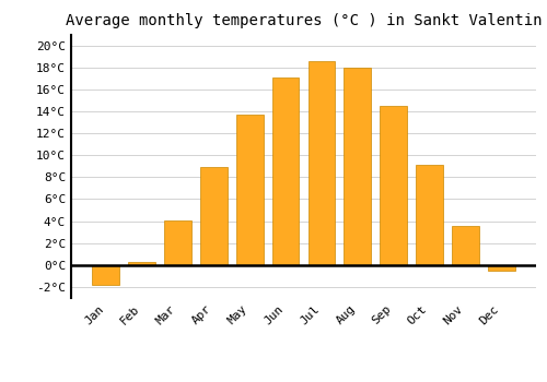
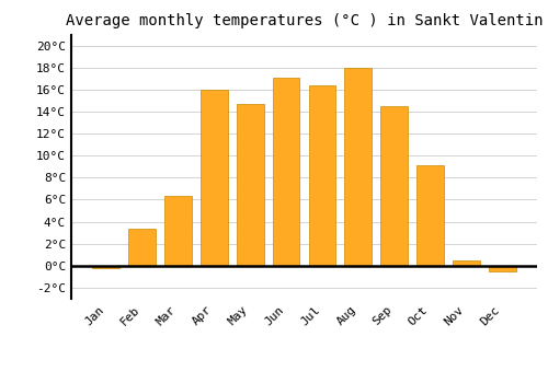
Jan: -1.8°C -> -0.2°C
Feb: 0.3°C -> 3.4°C
Mar: 4.1°C -> 6.3°C
Apr: 8.9°C -> 16.0°C
May: 13.7°C -> 14.7°C
Jul: 18.6°C -> 16.4°C
Nov: 3.6°C -> 0.5°C
